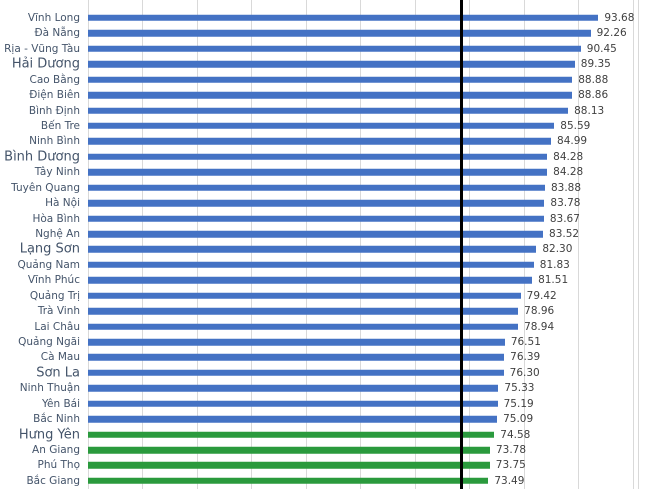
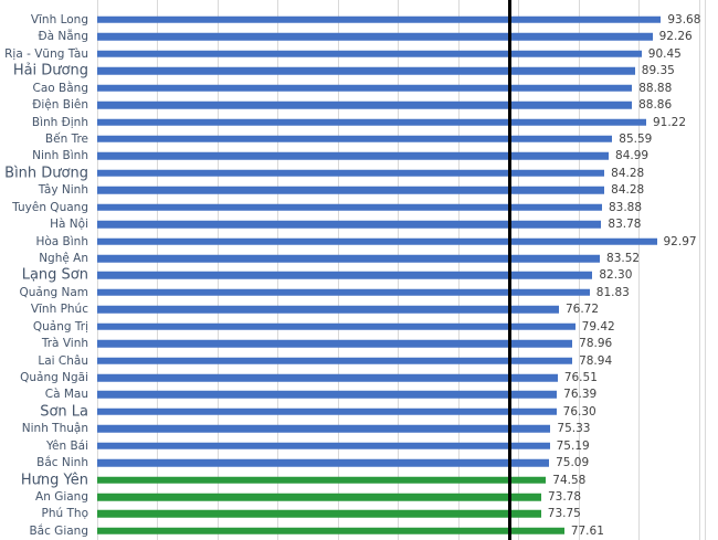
Bình Định: 88.13 -> 91.22
Hòa Bình: 83.67 -> 92.97
Vĩnh Phúc: 81.51 -> 76.72
Bắc Giang: 73.49 -> 77.61
